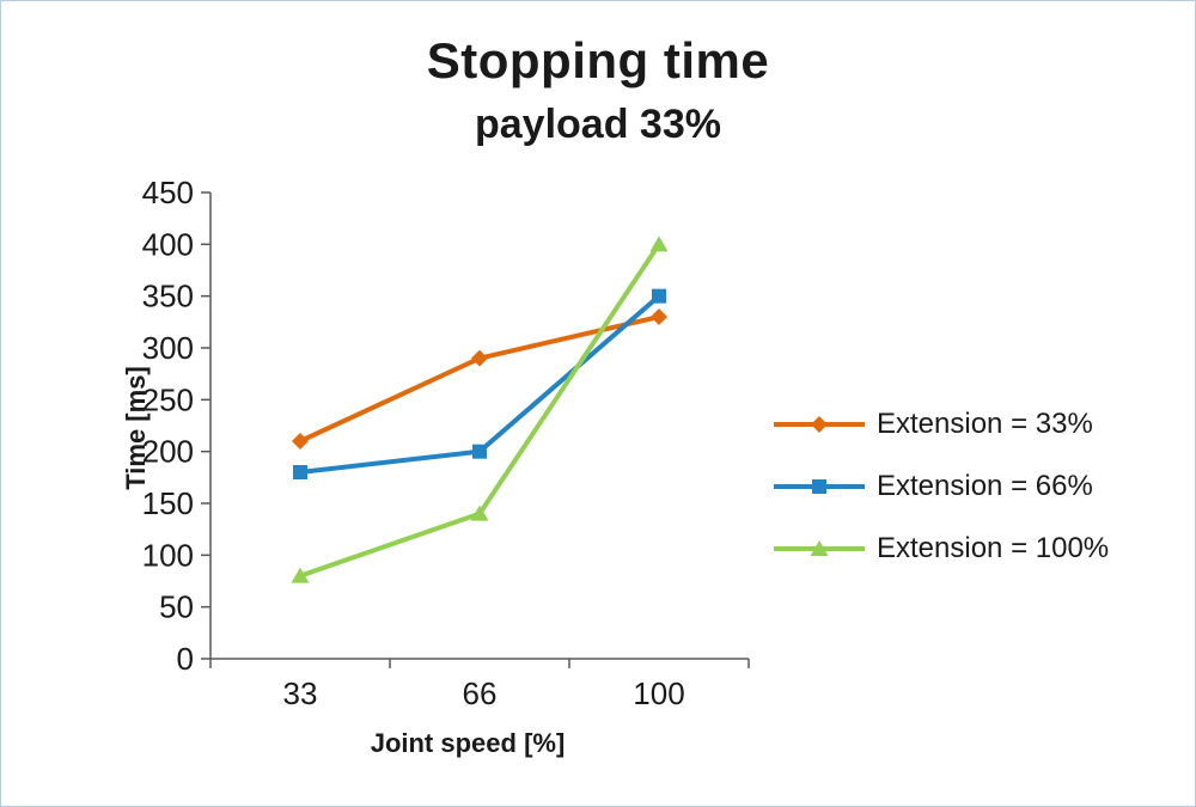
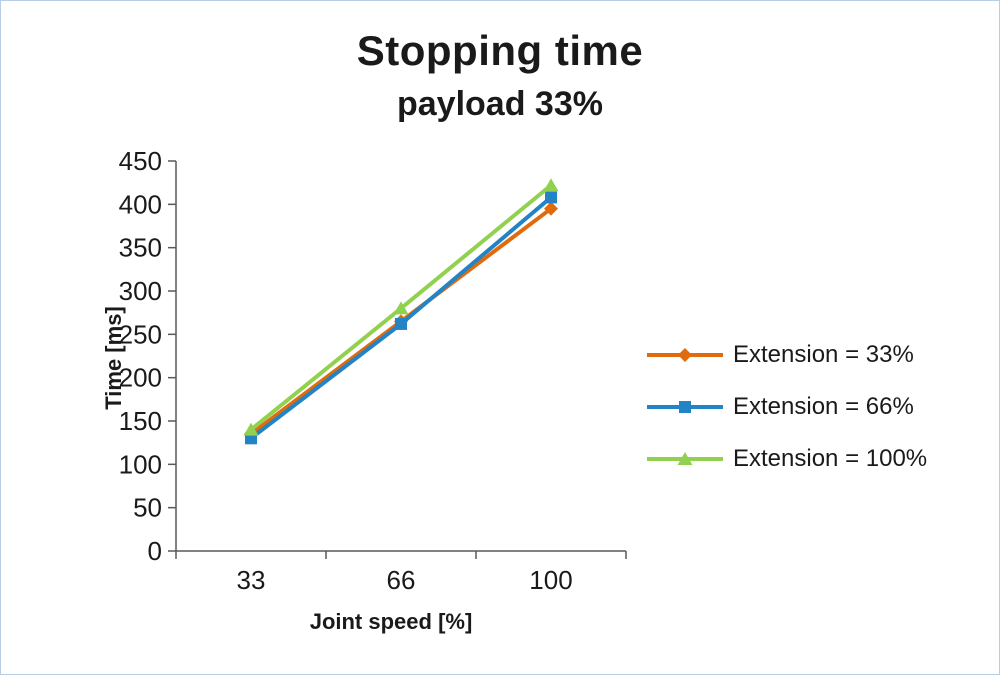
Extension = 33%/33: 210 -> 140
Extension = 66%/33: 180 -> 130
Extension = 100%/33: 80 -> 140
Extension = 33%/66: 290 -> 260
Extension = 66%/66: 200 -> 260
Extension = 100%/66: 140 -> 280
Extension = 33%/100: 330 -> 400
Extension = 66%/100: 350 -> 410
Extension = 100%/100: 400 -> 420
